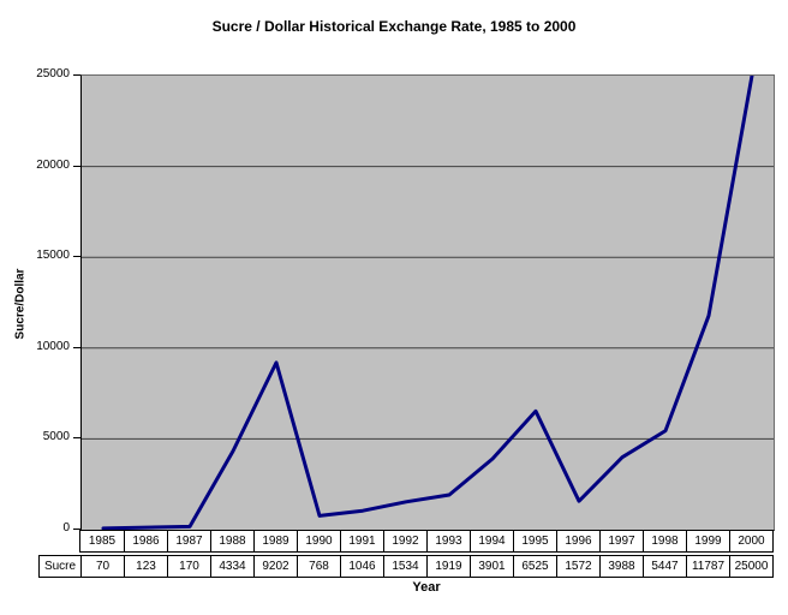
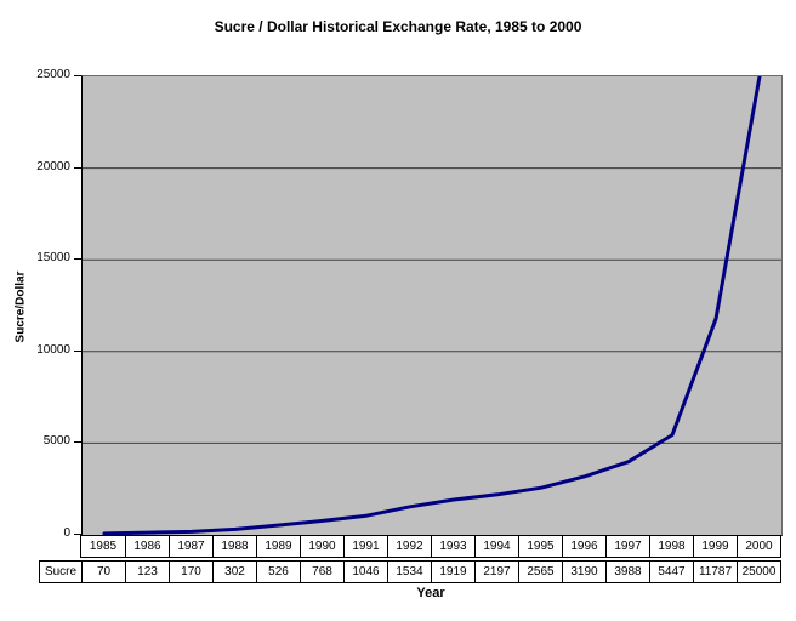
1988: 4334 -> 302
1989: 9202 -> 526
1994: 3901 -> 2197
1995: 6525 -> 2565
1996: 1572 -> 3190
